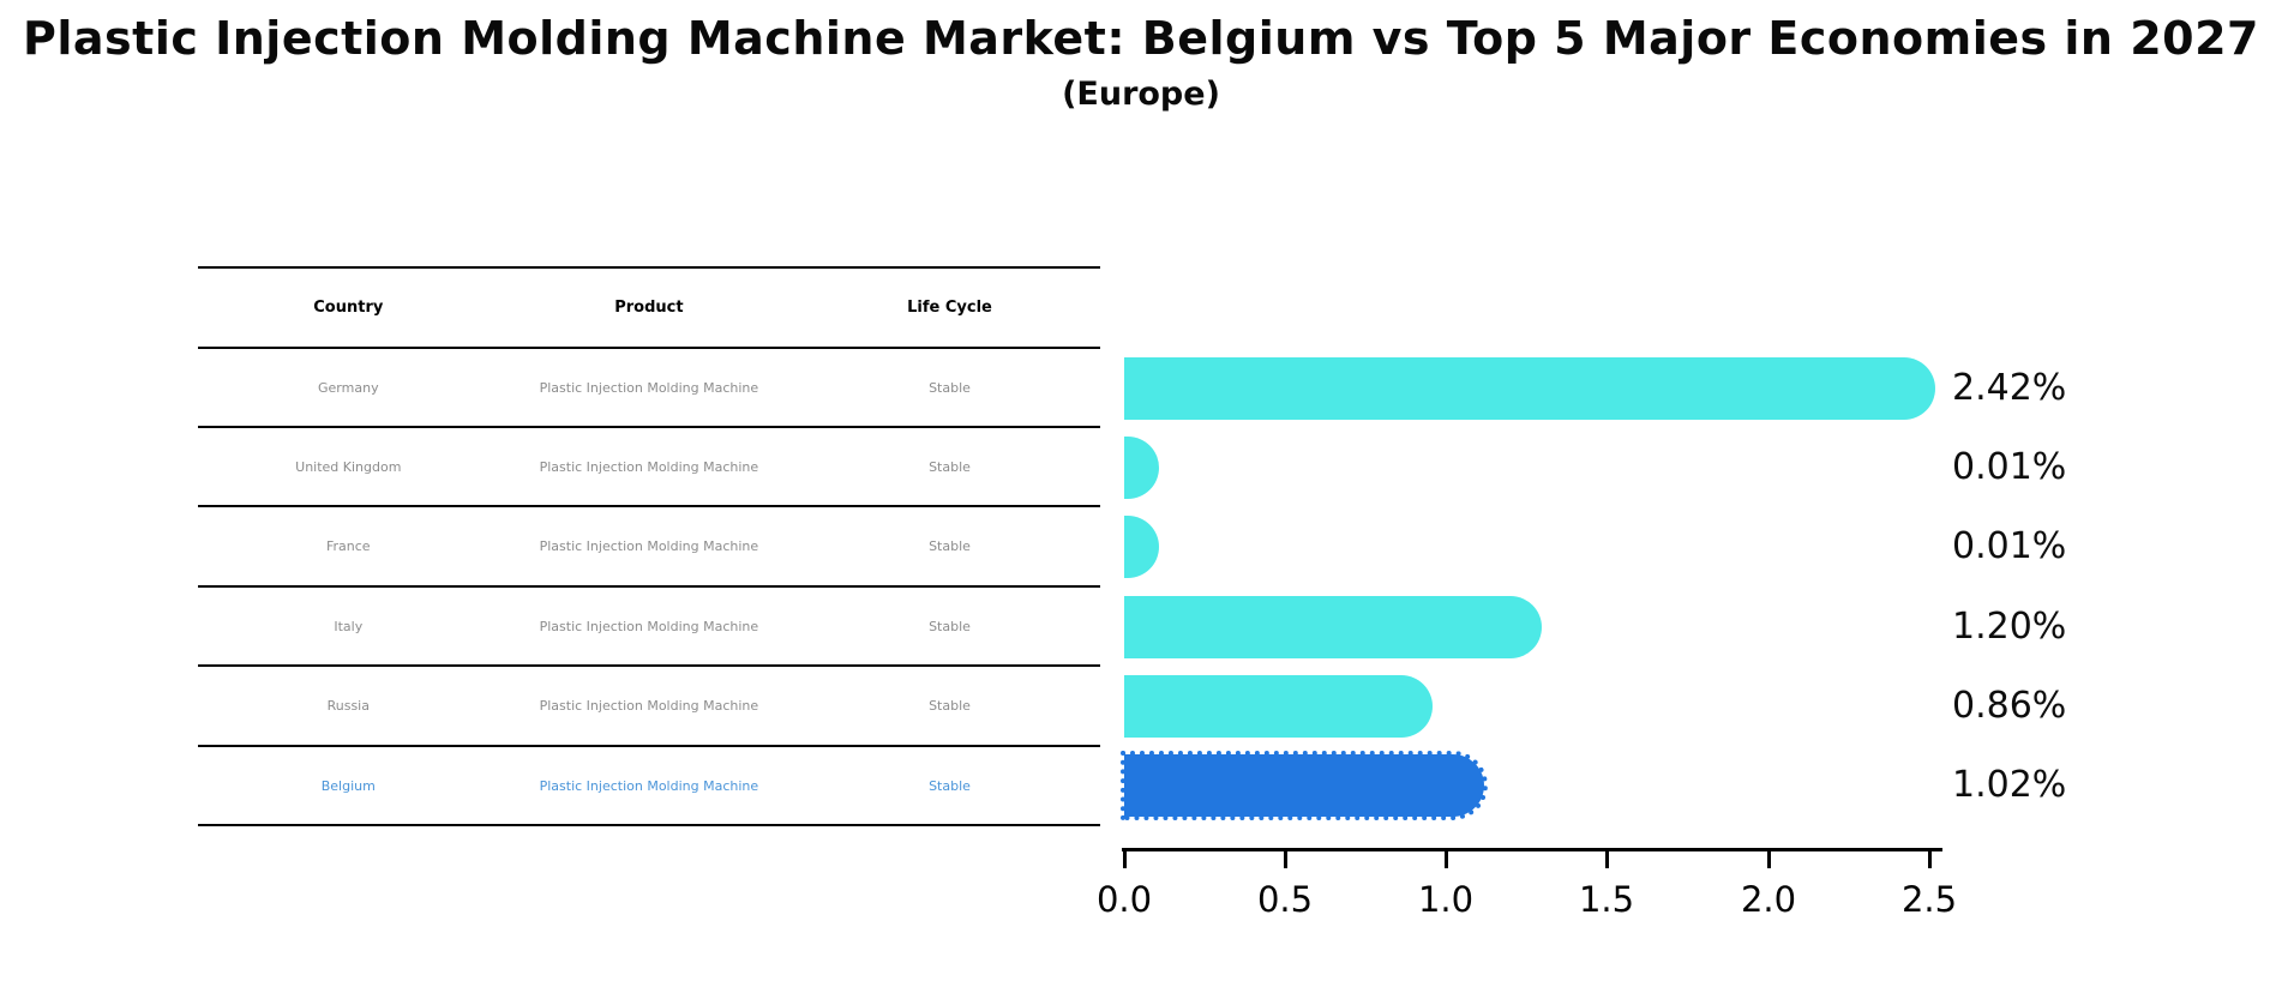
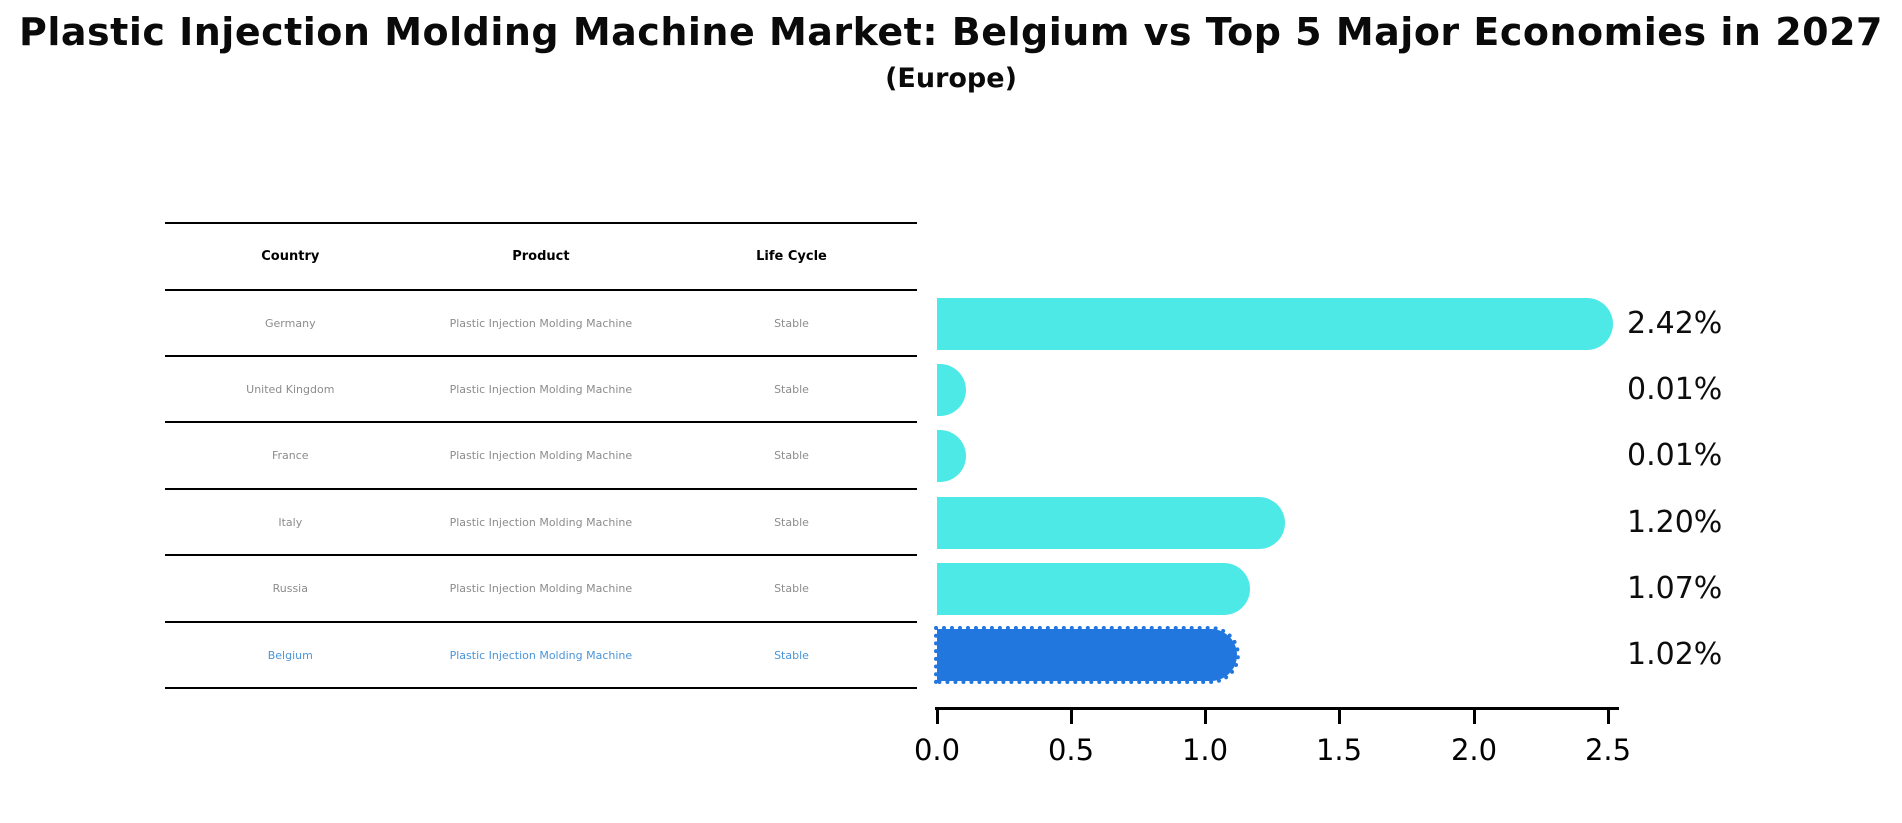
Russia: 0.86% -> 1.07%
